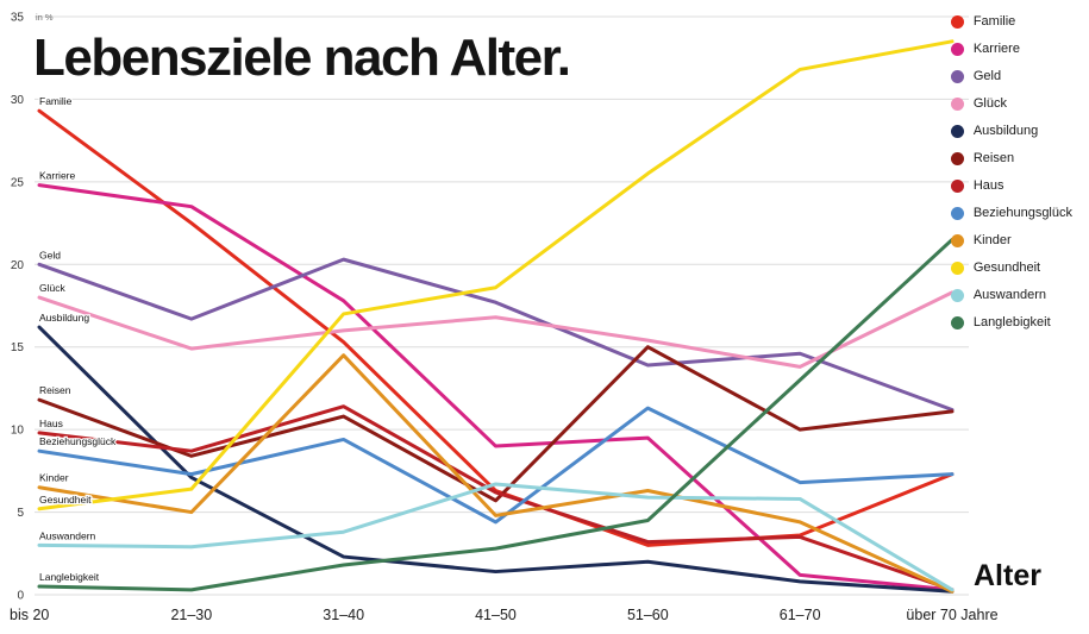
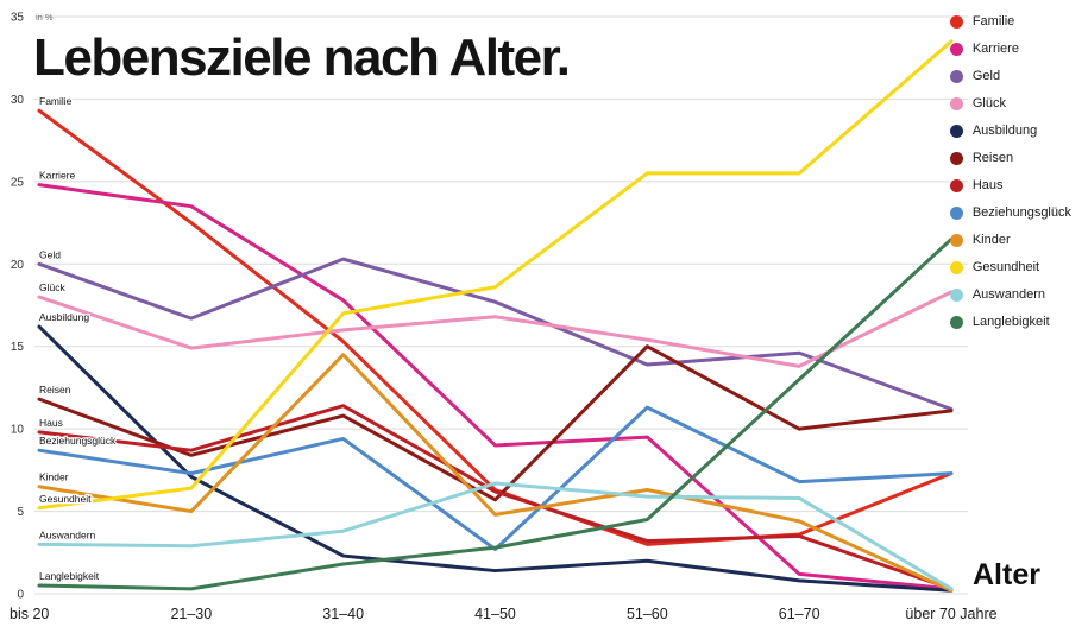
Beziehungsglück/41–50: 4.4 -> 2.7
Gesundheit/61–70: 31.8 -> 25.5
